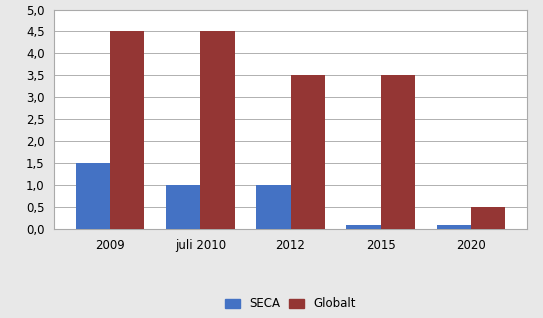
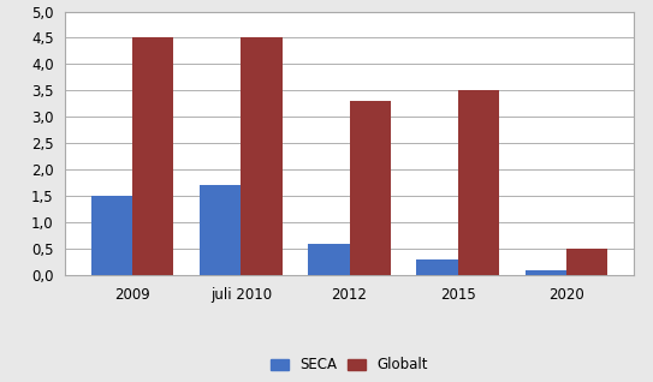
SECA/juli 2010: 1,0 -> 1,7
SECA/2012: 1,0 -> 0,6
Globalt/2012: 3,5 -> 3,3
SECA/2015: 0,1 -> 0,3
